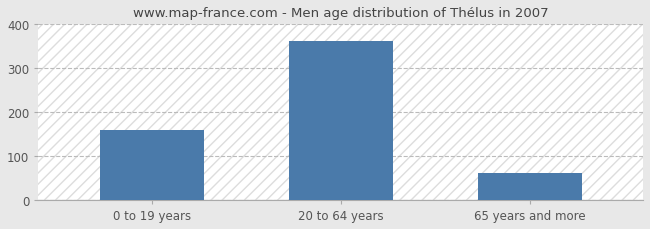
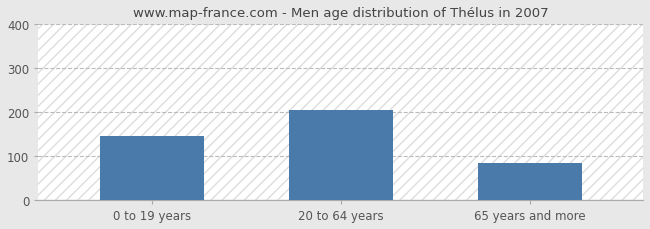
0 to 19 years: 160 -> 145
20 to 64 years: 362 -> 205
65 years and more: 62 -> 85
